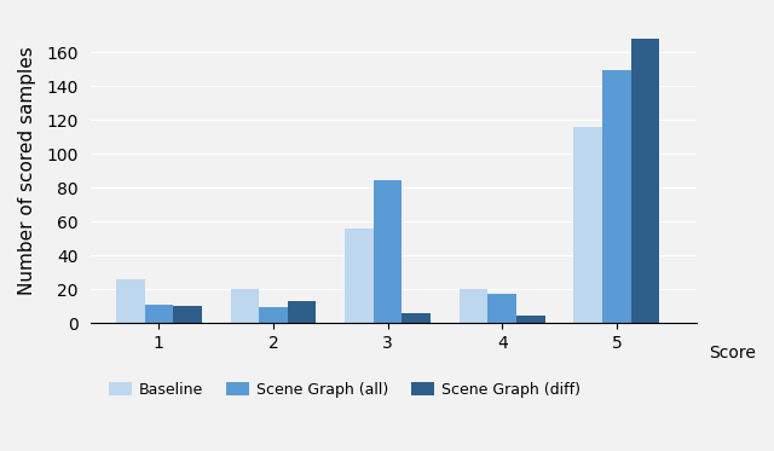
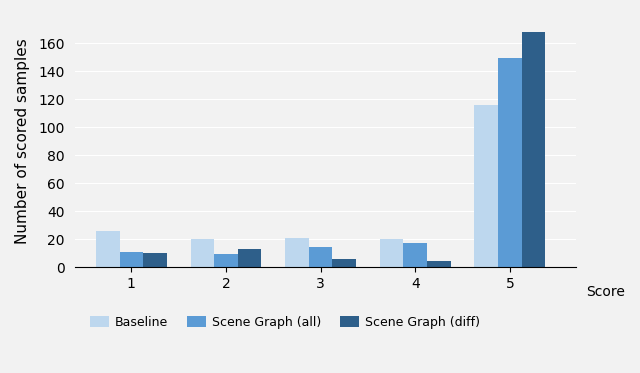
Baseline/3: 56 -> 21
Scene Graph (all)/3: 84 -> 14
